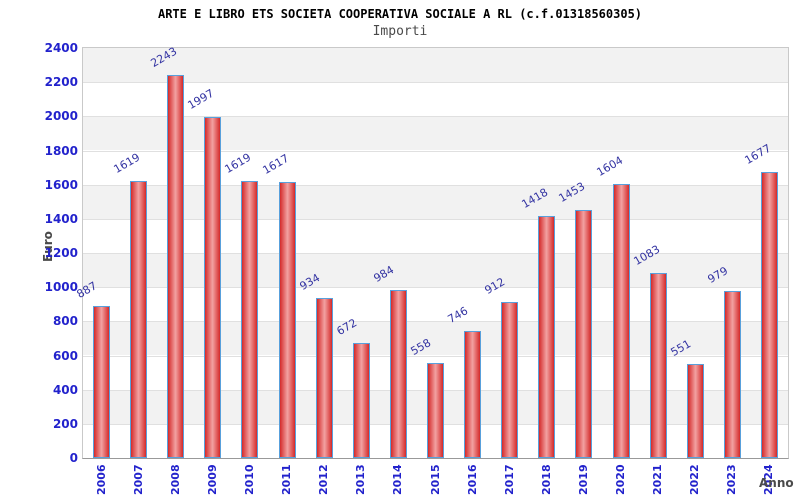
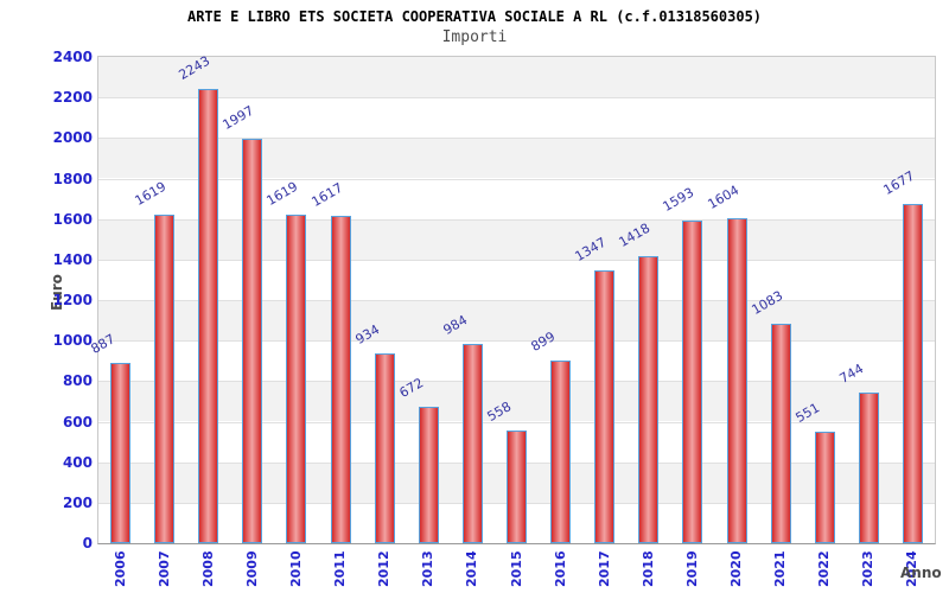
2016: 746 -> 899
2017: 912 -> 1347
2019: 1453 -> 1593
2023: 979 -> 744
